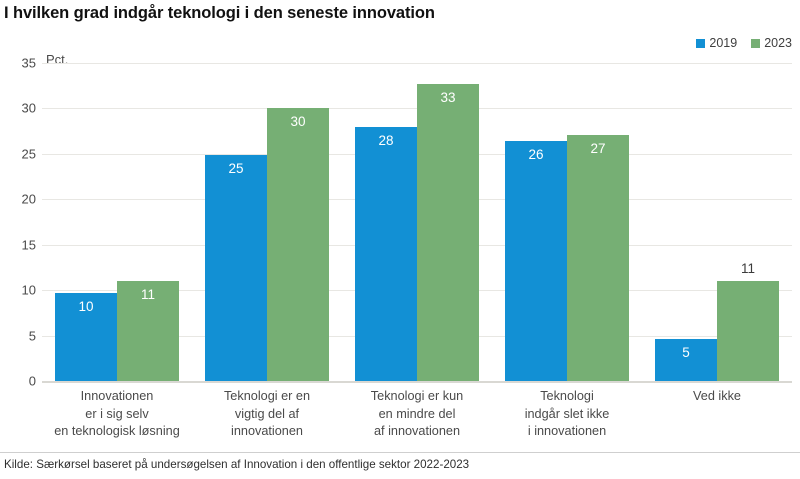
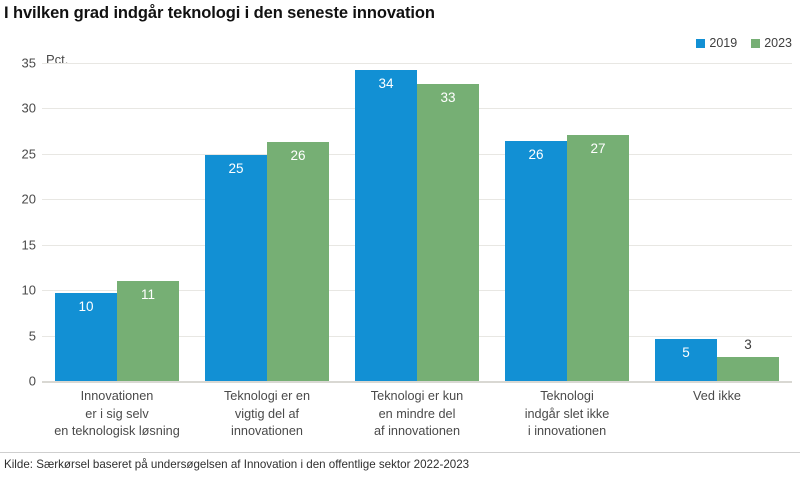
2023/Teknologi er en vigtig del af innovationen: 30 -> 26
2019/Teknologi er kun en mindre del af innovationen: 28 -> 34
2023/Ved ikke: 11 -> 3
